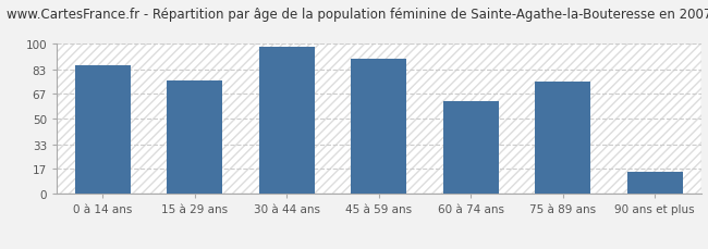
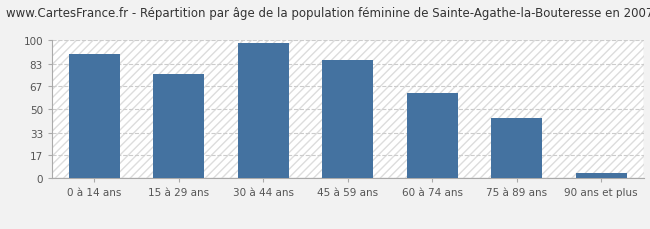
0 à 14 ans: 86 -> 90
45 à 59 ans: 90 -> 86
75 à 89 ans: 75 -> 44
90 ans et plus: 15 -> 4
